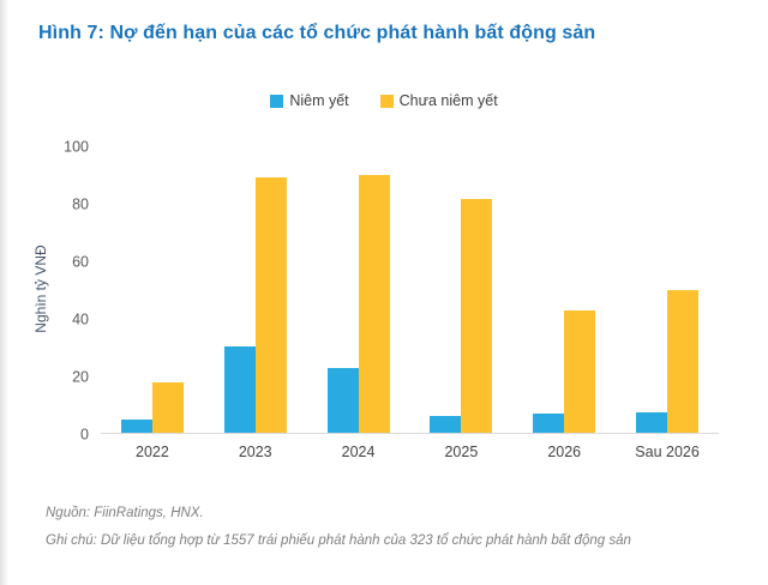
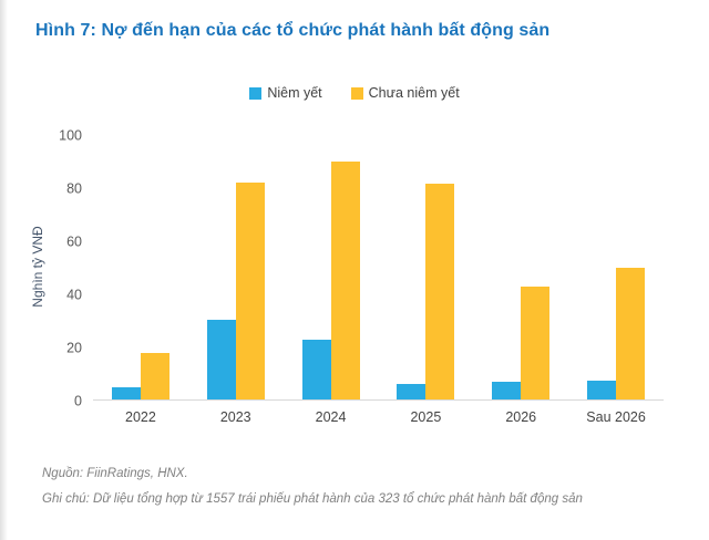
Chưa niêm yết/2023: 89 -> 82
